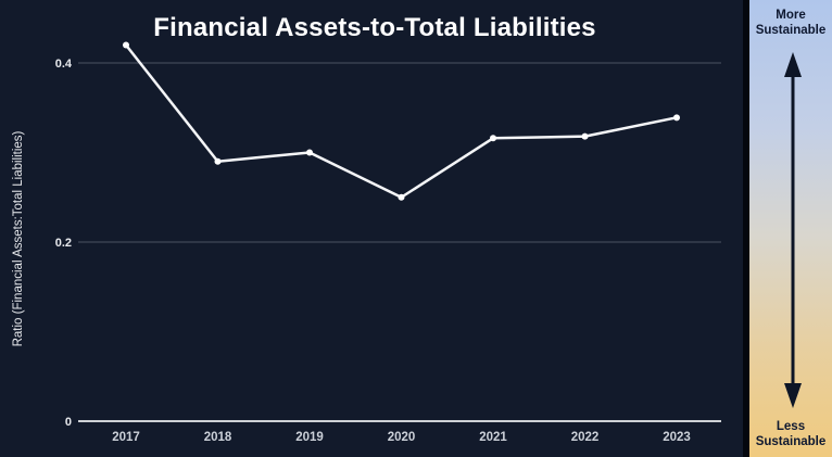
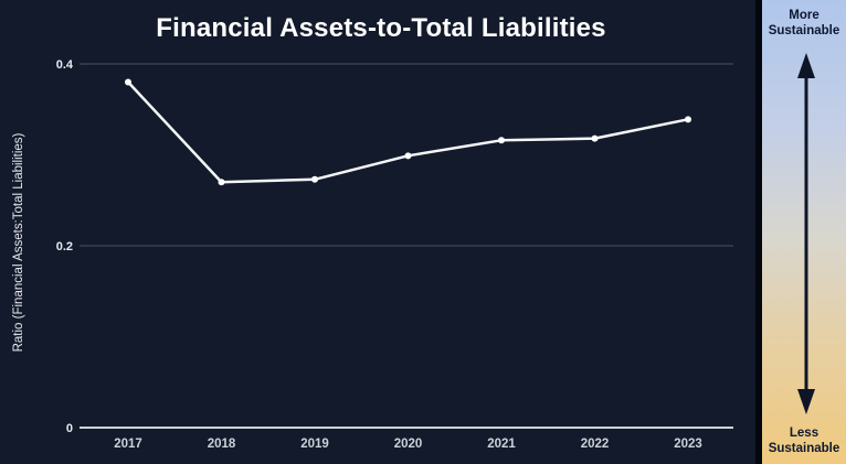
2017: 0.42 -> 0.38
2018: 0.29 -> 0.27
2019: 0.30 -> 0.27
2020: 0.25 -> 0.30
